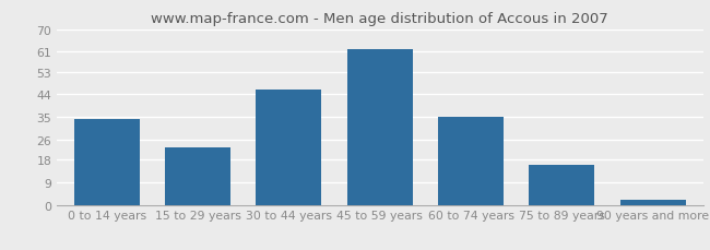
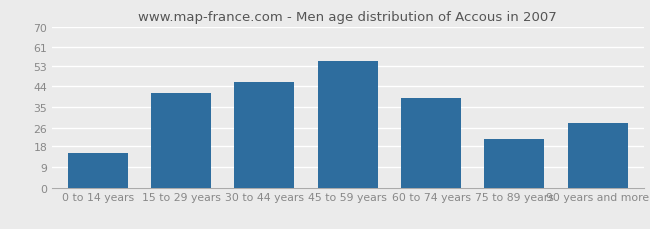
0 to 14 years: 34 -> 15
15 to 29 years: 23 -> 41
45 to 59 years: 62 -> 55
60 to 74 years: 35 -> 39
75 to 89 years: 16 -> 21
90 years and more: 2 -> 28
